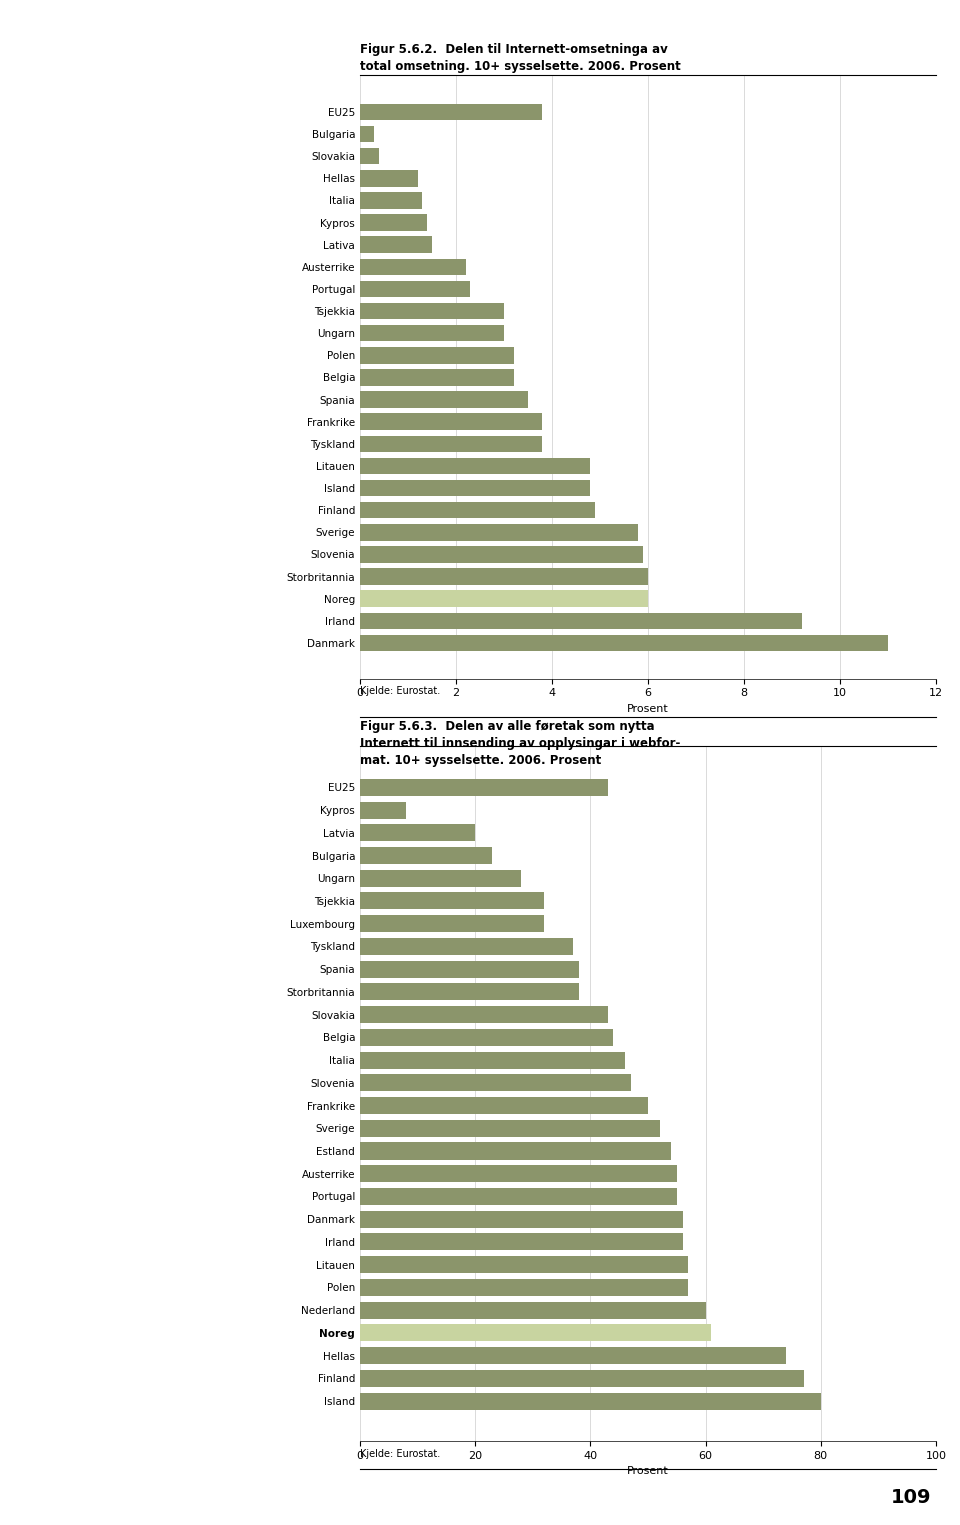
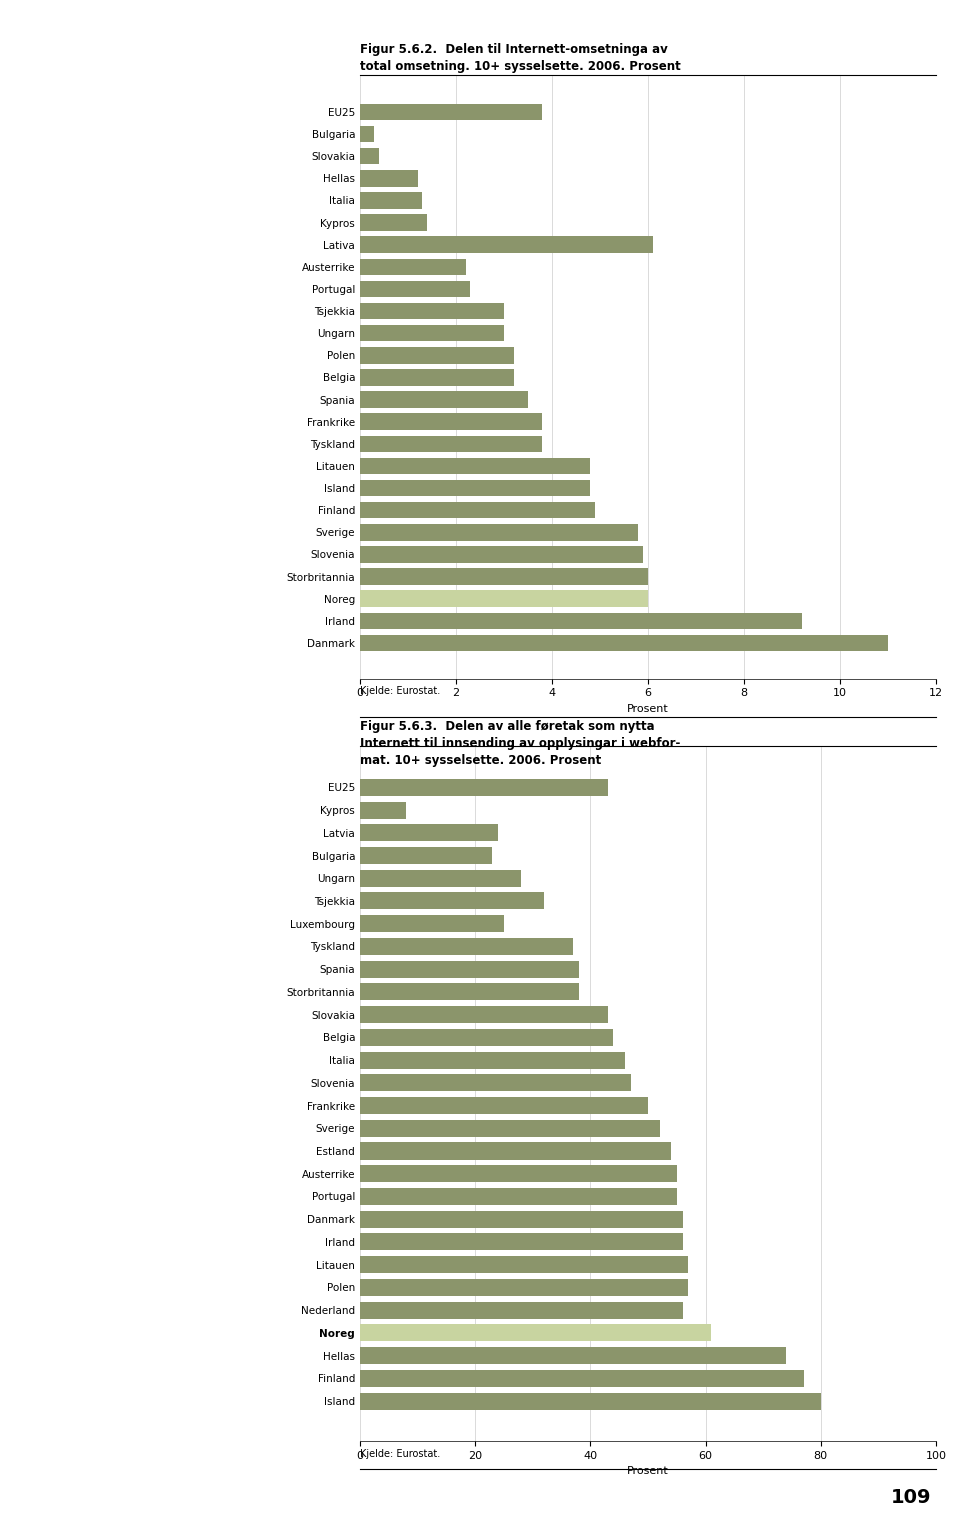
Lativa: 1.5 -> 6.1
Latvia: 20 -> 24
Luxembourg: 32 -> 25
Nederland: 60 -> 56
